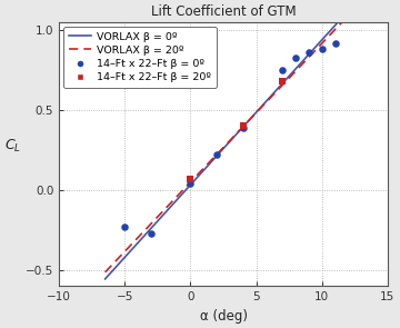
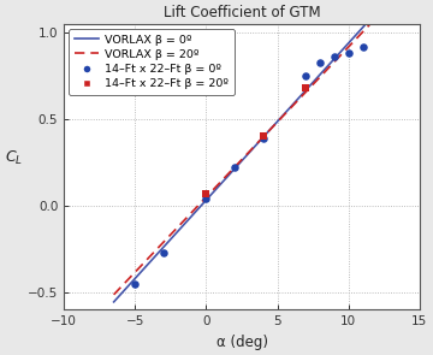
14–Ft x 22–Ft β = 0º/−5: -0.23 -> -0.46
